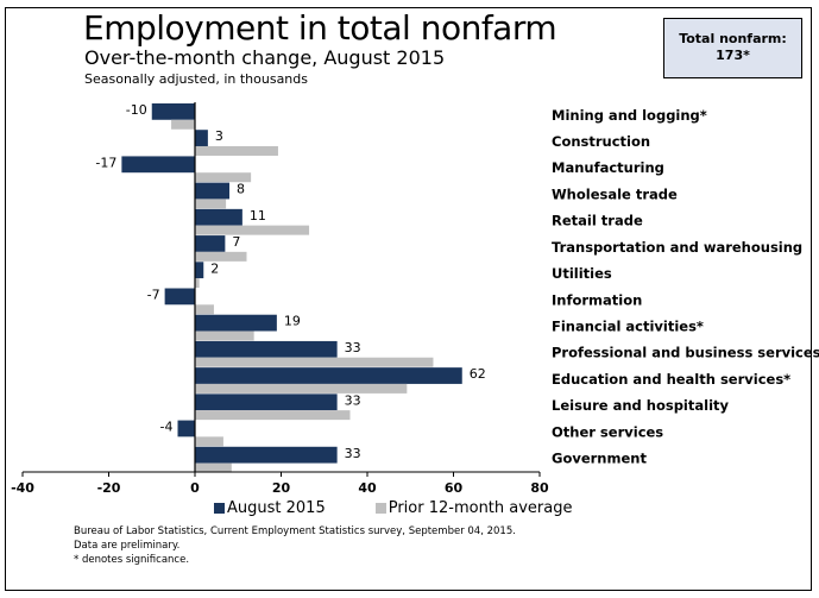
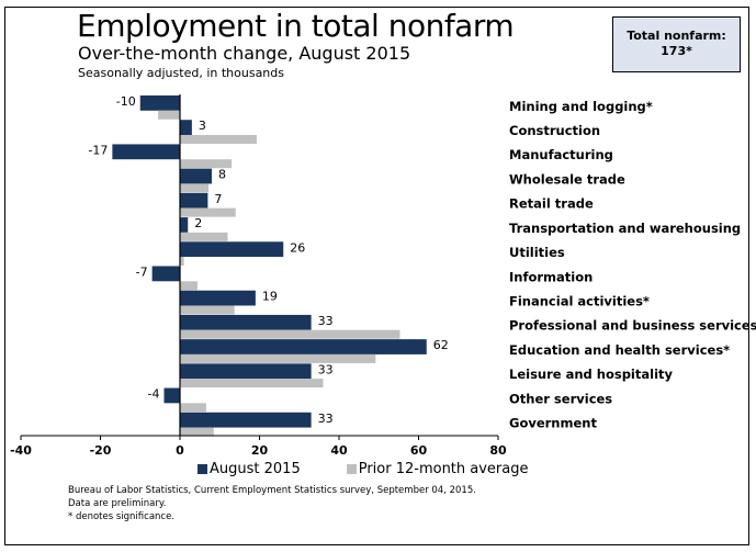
August 2015/Retail trade: 11 -> 7
Prior 12-month average/Retail trade: 26 -> 14
August 2015/Transportation and warehousing: 7 -> 2
August 2015/Utilities: 2 -> 26
